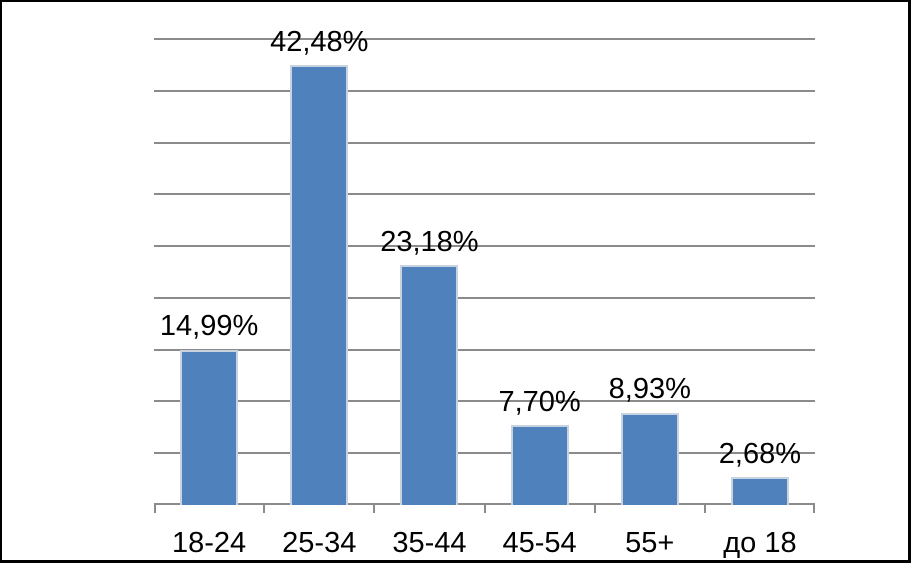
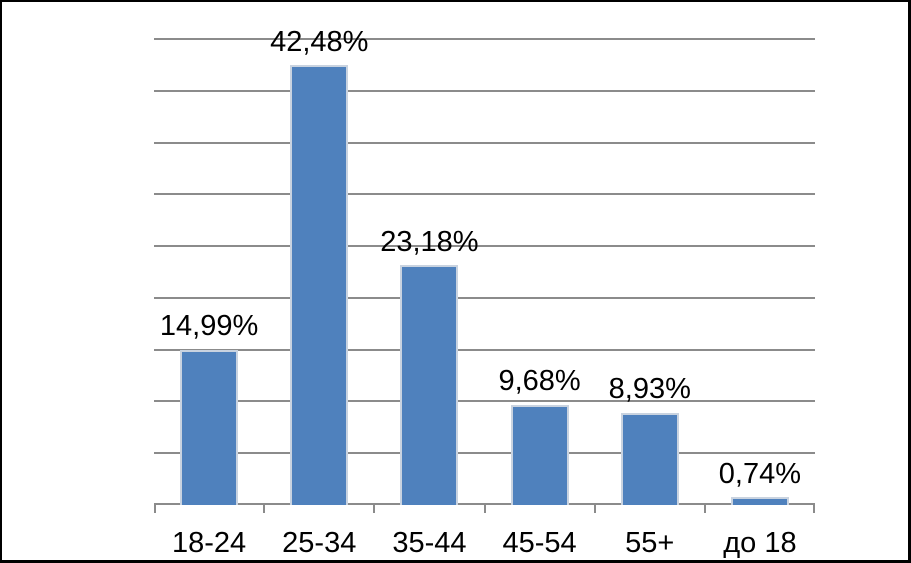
45-54: 7,70% -> 9,68%
до 18: 2,68% -> 0,74%
